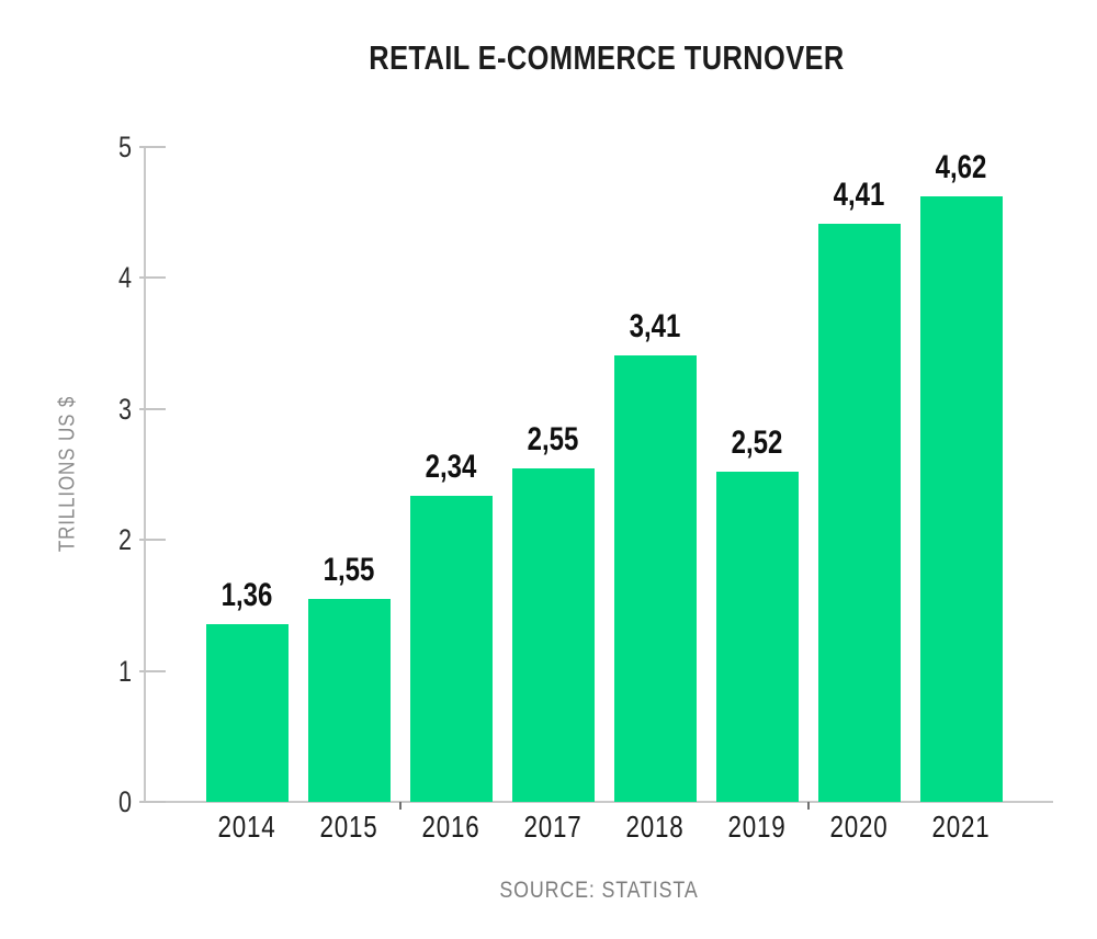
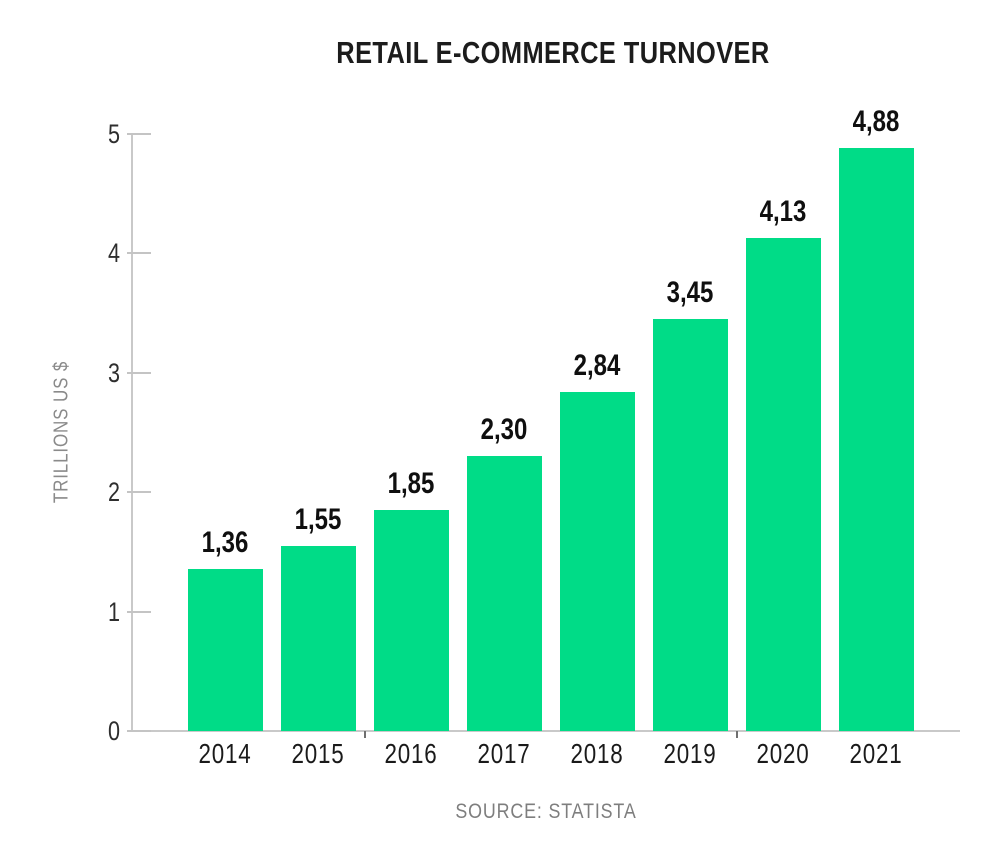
2016: 2,34 -> 1,85
2017: 2,55 -> 2,30
2018: 3,41 -> 2,84
2019: 2,52 -> 3,45
2020: 4,41 -> 4,13
2021: 4,62 -> 4,88
